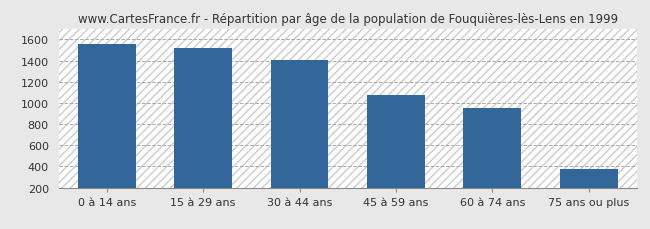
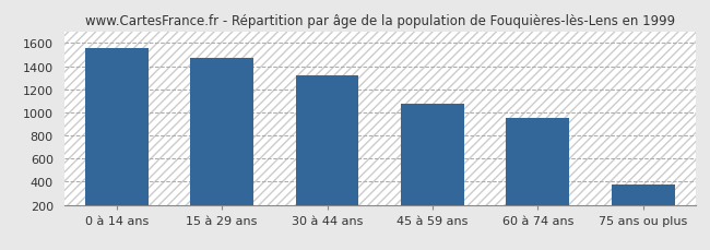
15 à 29 ans: 1520 -> 1470
30 à 44 ans: 1410 -> 1320
